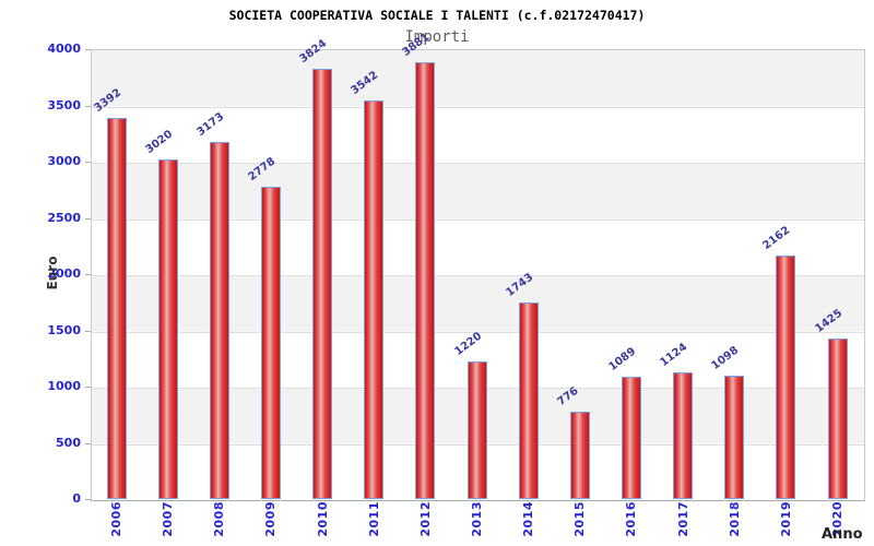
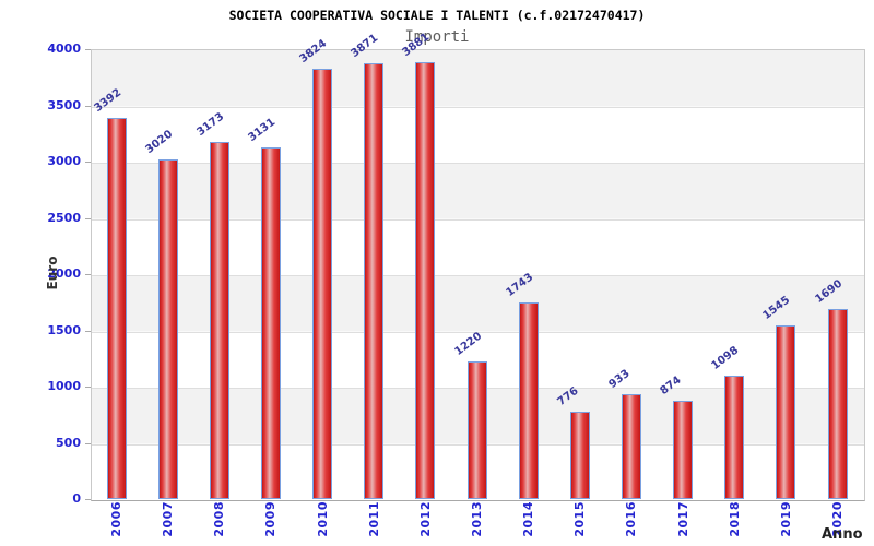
2009: 2778 -> 3131
2011: 3542 -> 3871
2016: 1089 -> 933
2017: 1124 -> 874
2019: 2162 -> 1545
2020: 1425 -> 1690
